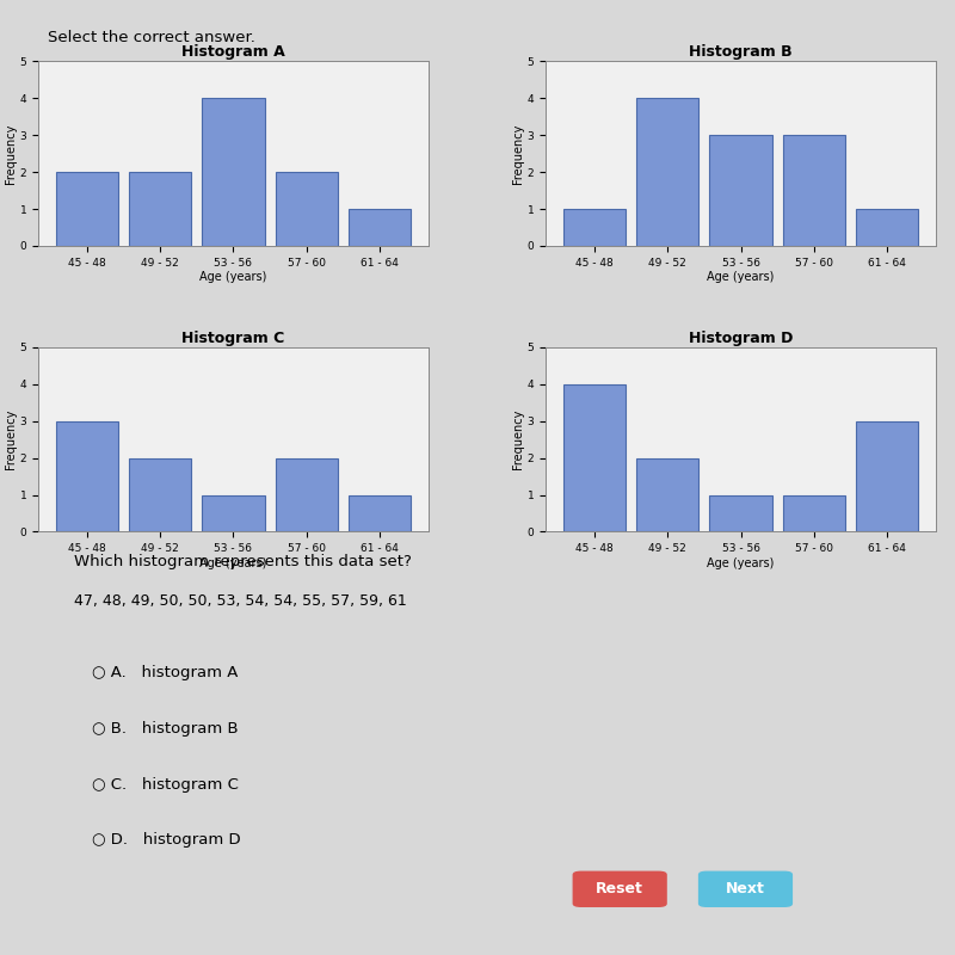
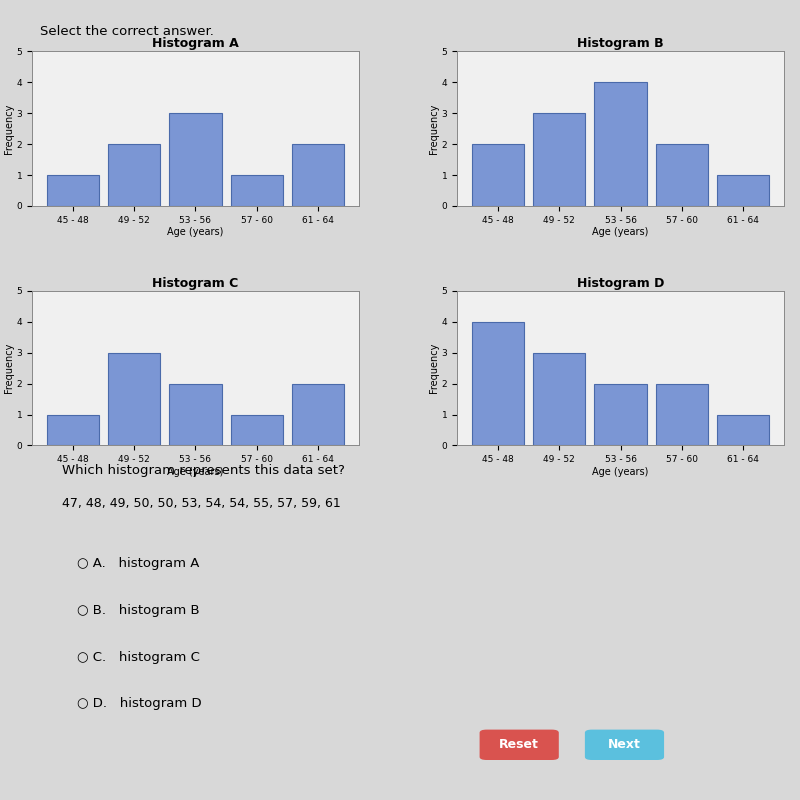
Histogram A/45 - 48: 2 -> 1
Histogram A/53 - 56: 4 -> 3
Histogram A/57 - 60: 2 -> 1
Histogram A/61 - 64: 1 -> 2
Histogram B/45 - 48: 1 -> 2
Histogram B/49 - 52: 4 -> 3
Histogram B/53 - 56: 3 -> 4
Histogram B/57 - 60: 3 -> 2
Histogram C/45 - 48: 3 -> 1
Histogram C/49 - 52: 2 -> 3
Histogram C/53 - 56: 1 -> 2
Histogram C/57 - 60: 2 -> 1
Histogram C/61 - 64: 1 -> 2
Histogram D/49 - 52: 2 -> 3
Histogram D/53 - 56: 1 -> 2
Histogram D/57 - 60: 1 -> 2
Histogram D/61 - 64: 3 -> 1
